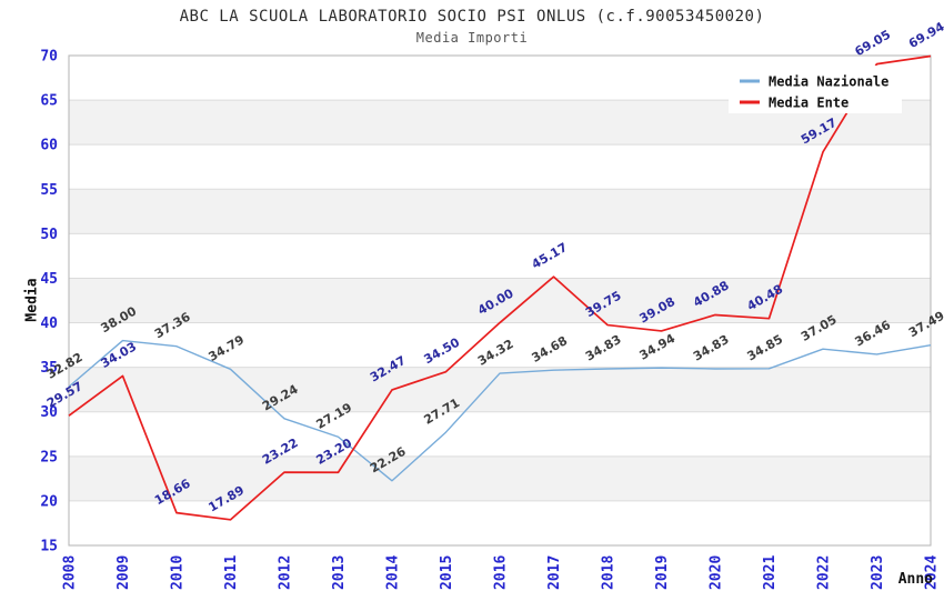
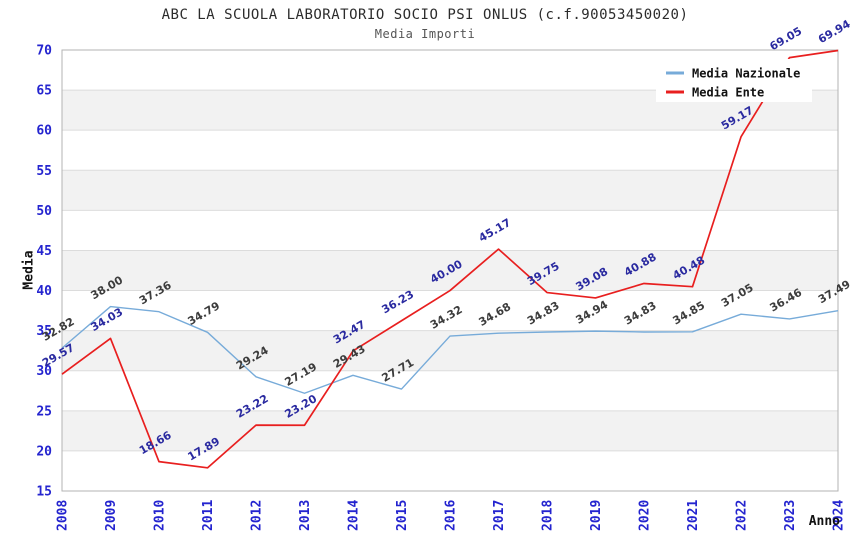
Media Nazionale/2014: 22.26 -> 29.43
Media Ente/2015: 34.50 -> 36.23
